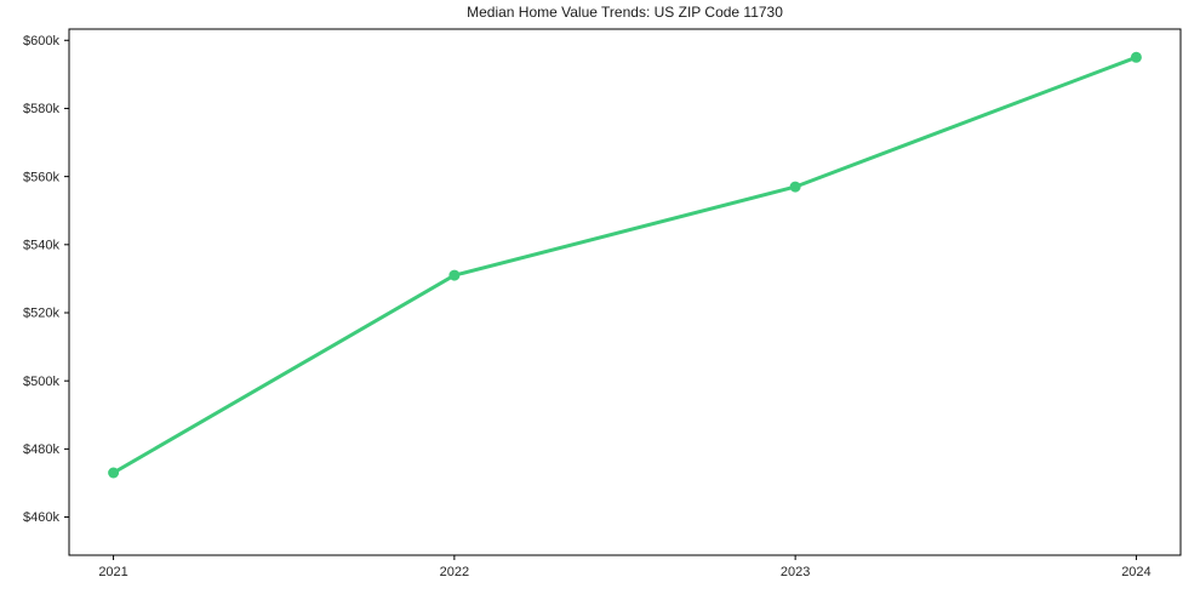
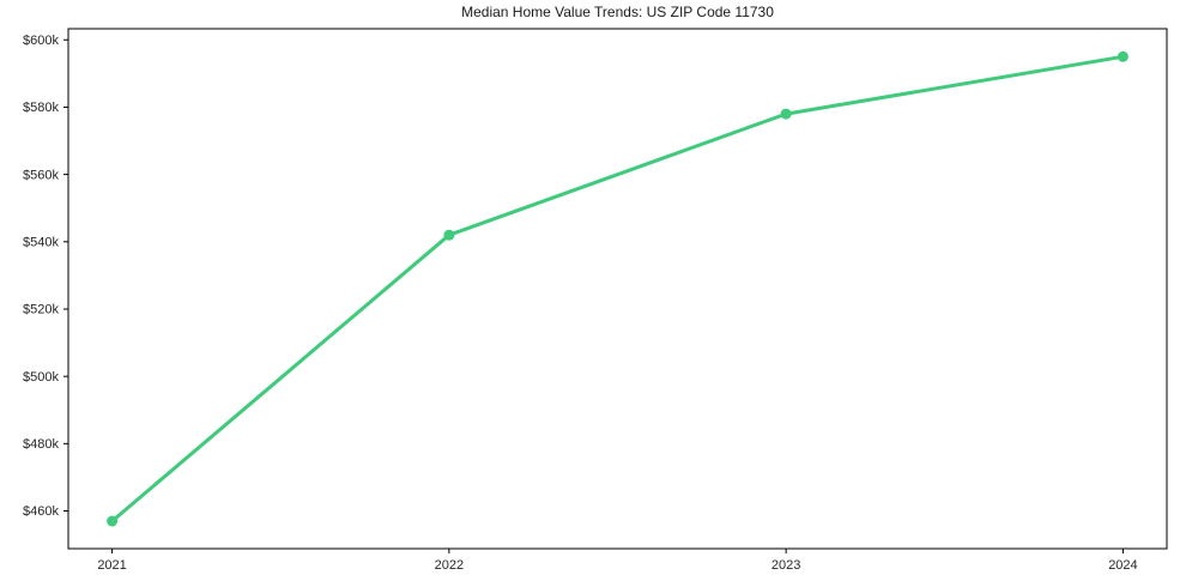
2021: $473k -> $457k
2022: $531k -> $542k
2023: $557k -> $578k
